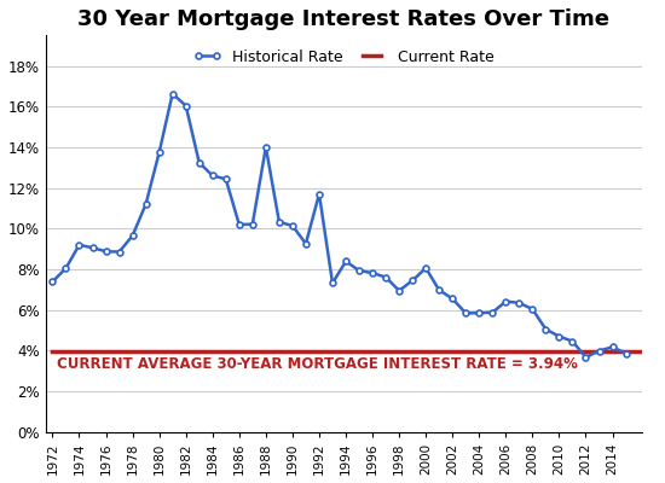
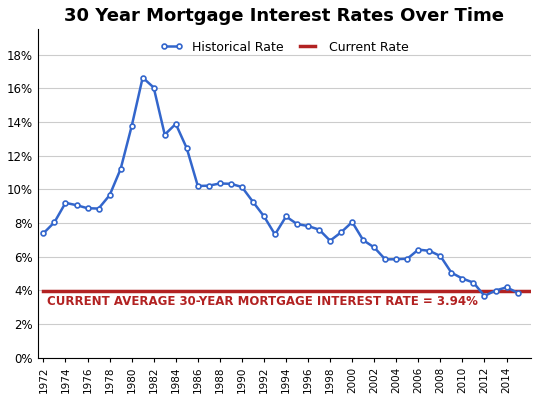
1984: 12.6% -> 13.9%
1988: 14.0% -> 10.3%
1992: 11.7% -> 8.4%
